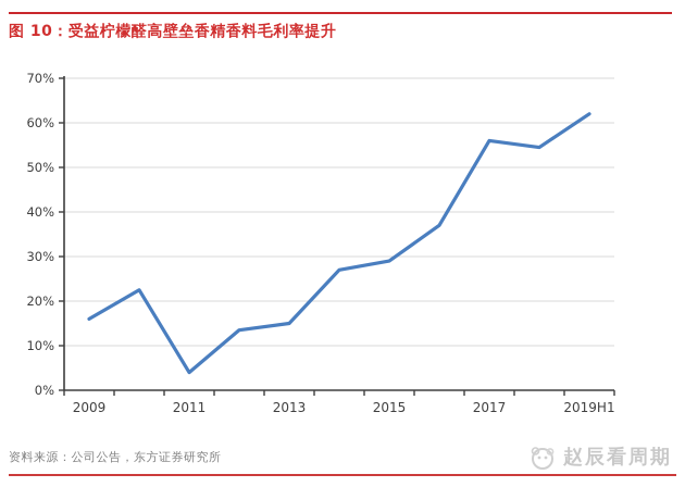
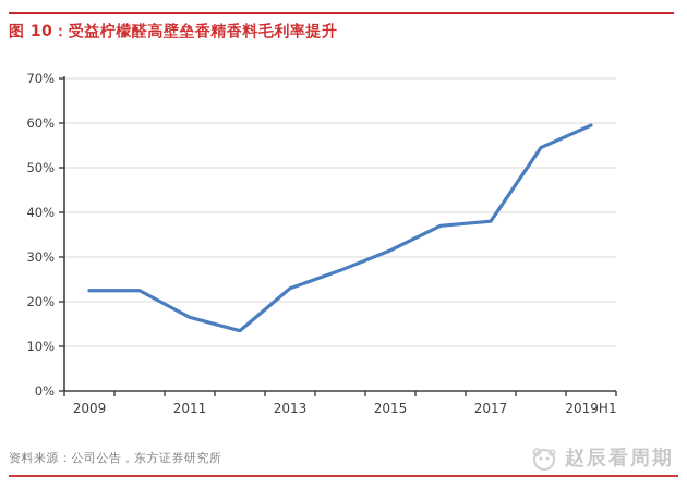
2009: 16% -> 22%
2011: 4% -> 16%
2013: 15% -> 23%
2015: 29% -> 32%
2017: 56% -> 38%
2019H1: 62% -> 60%
